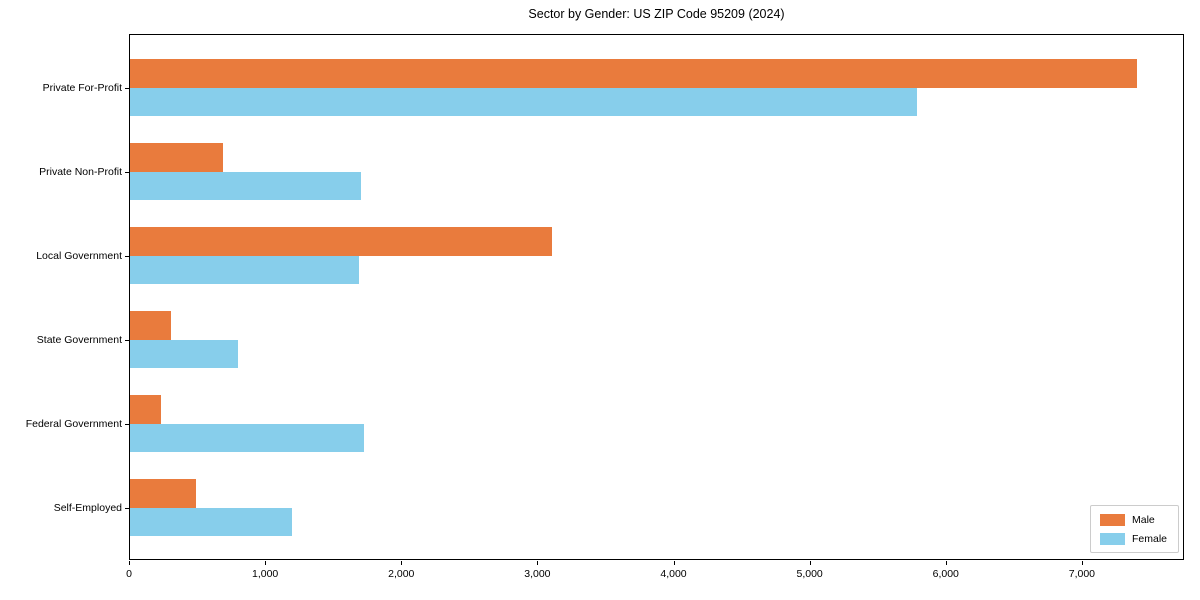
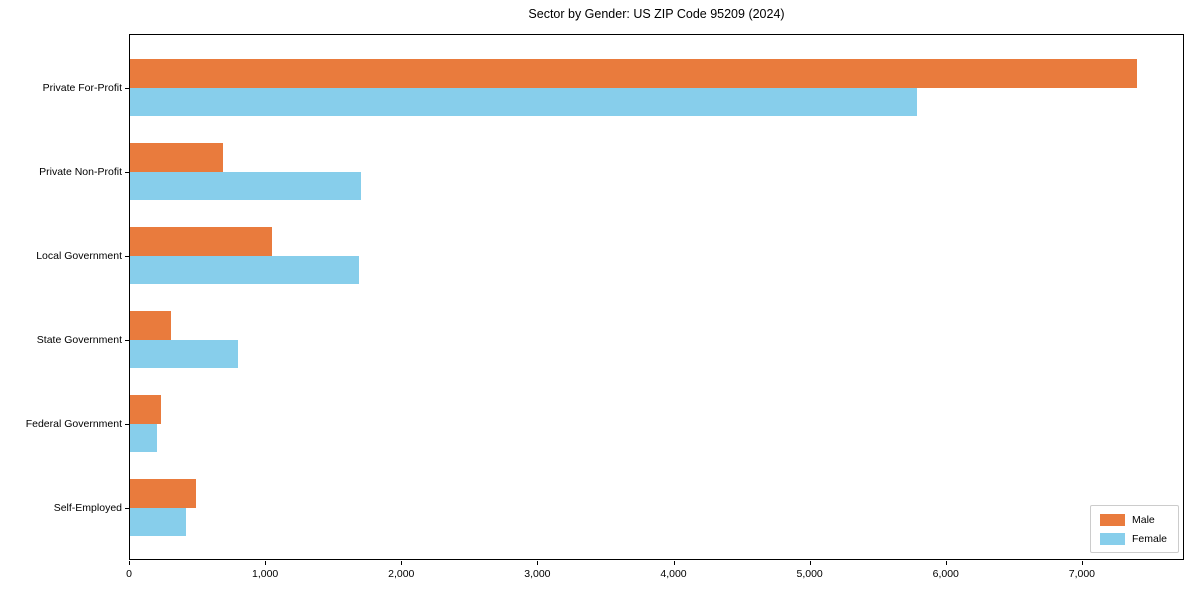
Male/Local Government: 3100 -> 1040
Female/Federal Government: 1720 -> 200
Female/Self-Employed: 1190 -> 410
